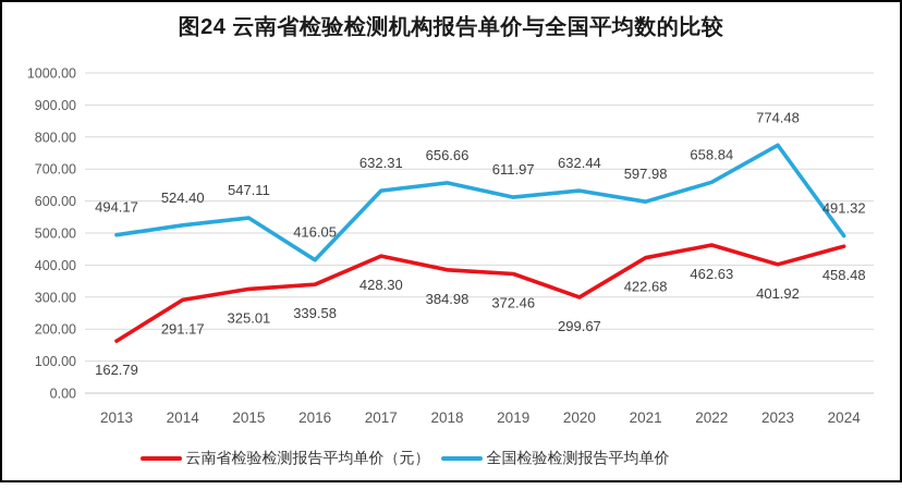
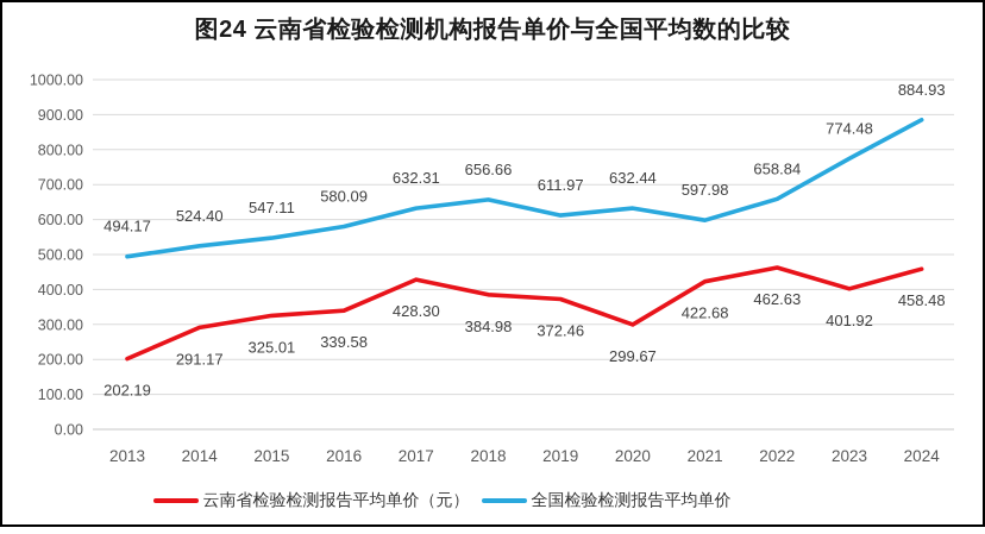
云南省检验检测报告平均单价（元）/2013: 162.79 -> 202.19
全国检验检测报告平均单价/2016: 416.05 -> 580.09
全国检验检测报告平均单价/2024: 491.32 -> 884.93
